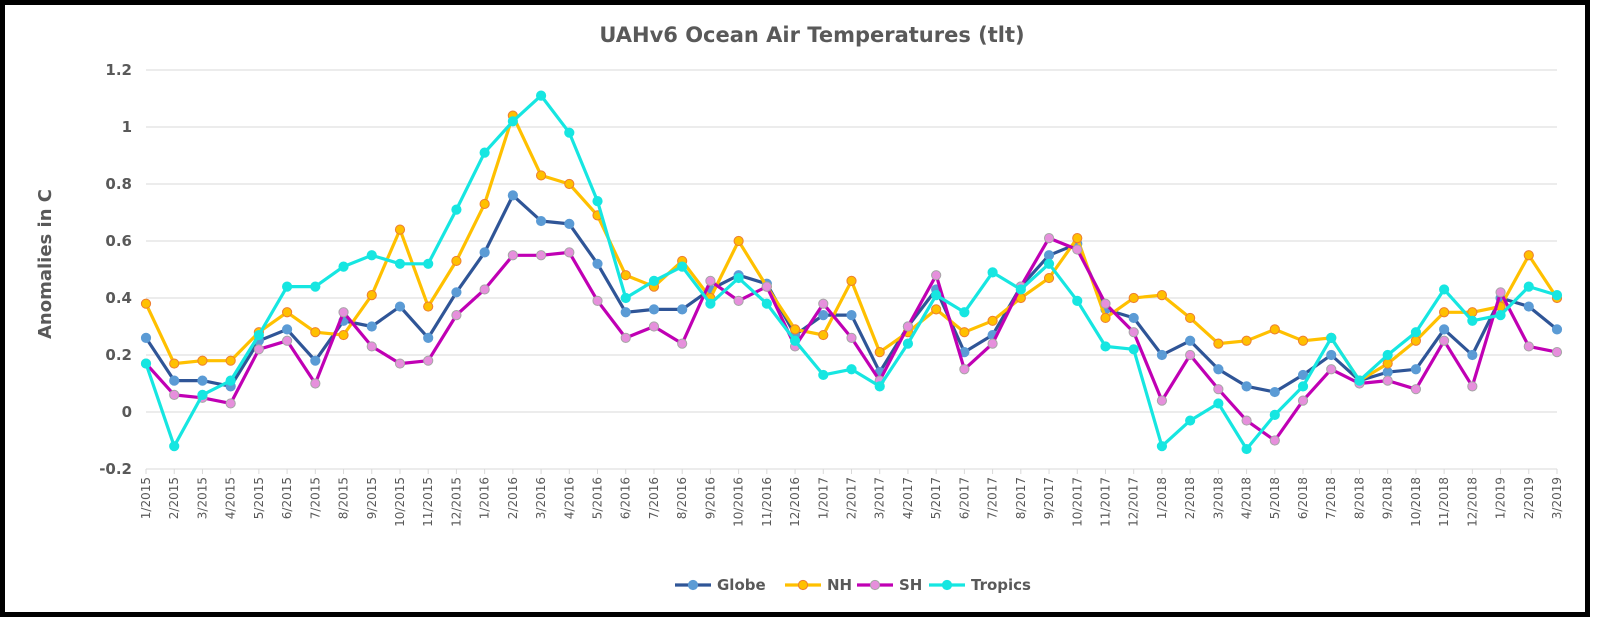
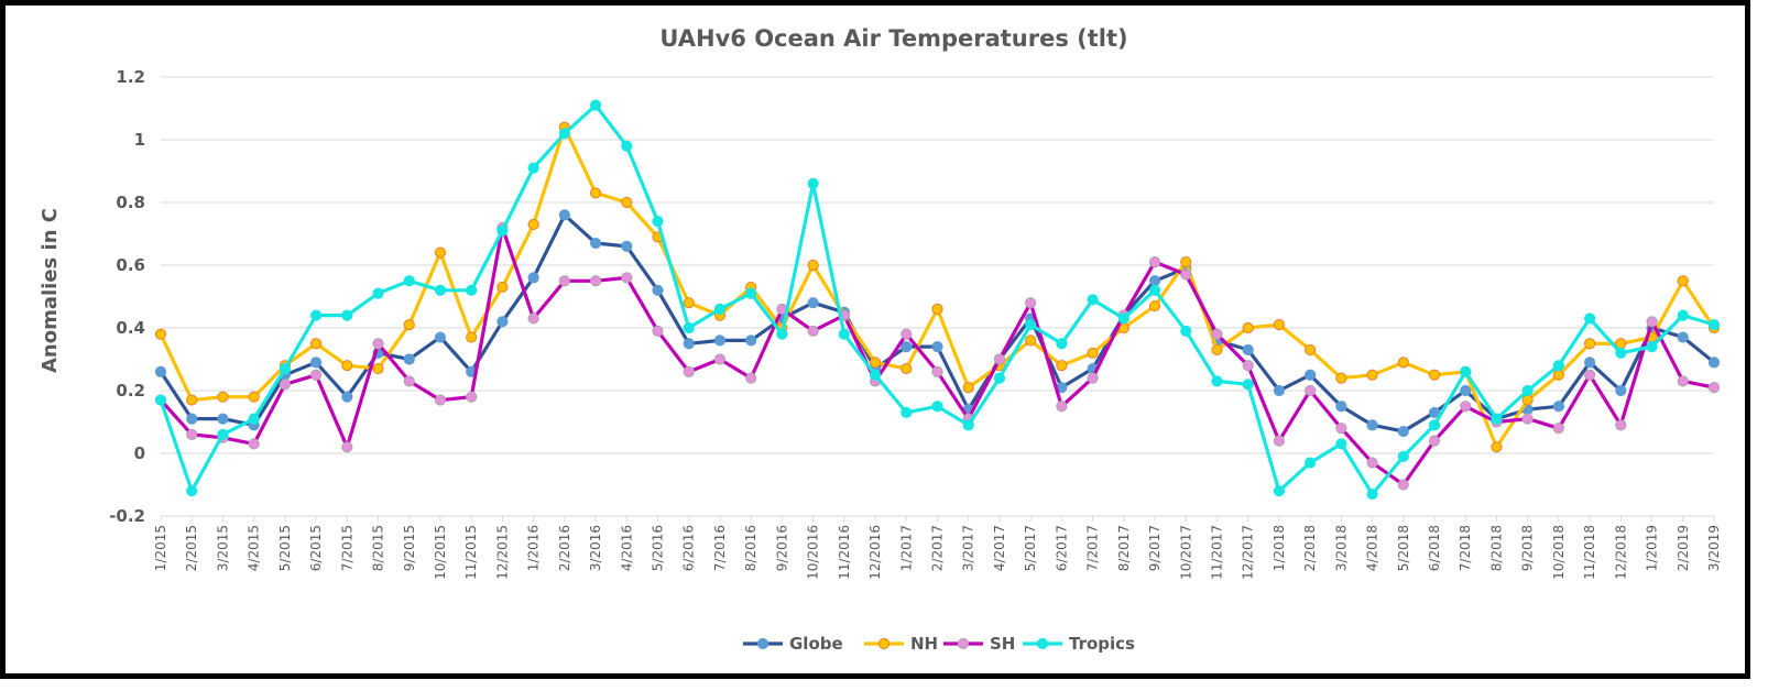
SH/7/2015: 0.10 -> 0.02
SH/12/2015: 0.34 -> 0.72
Tropics/10/2016: 0.47 -> 0.86
NH/8/2018: 0.11 -> 0.02
